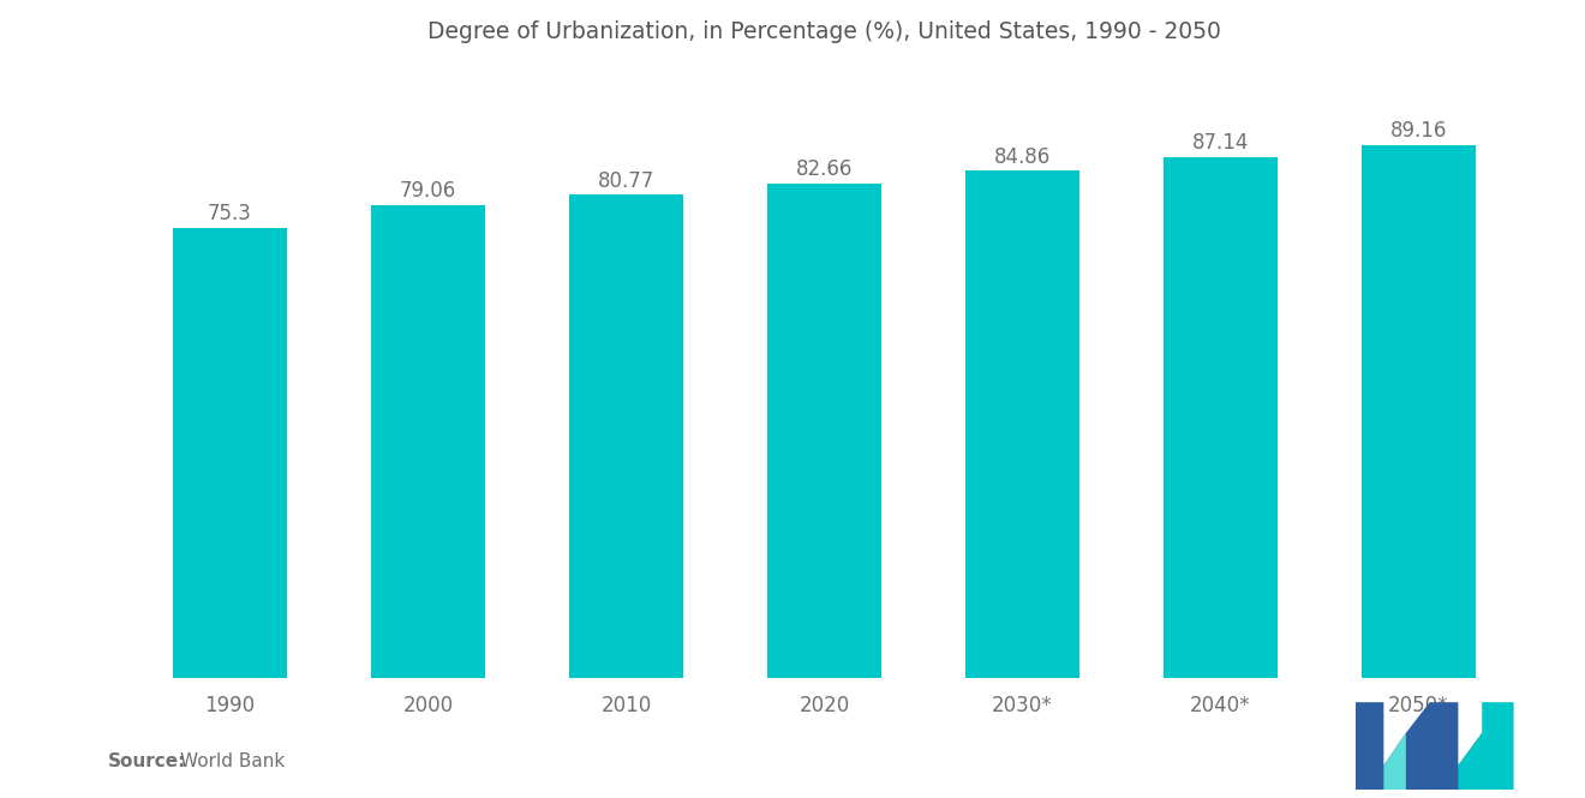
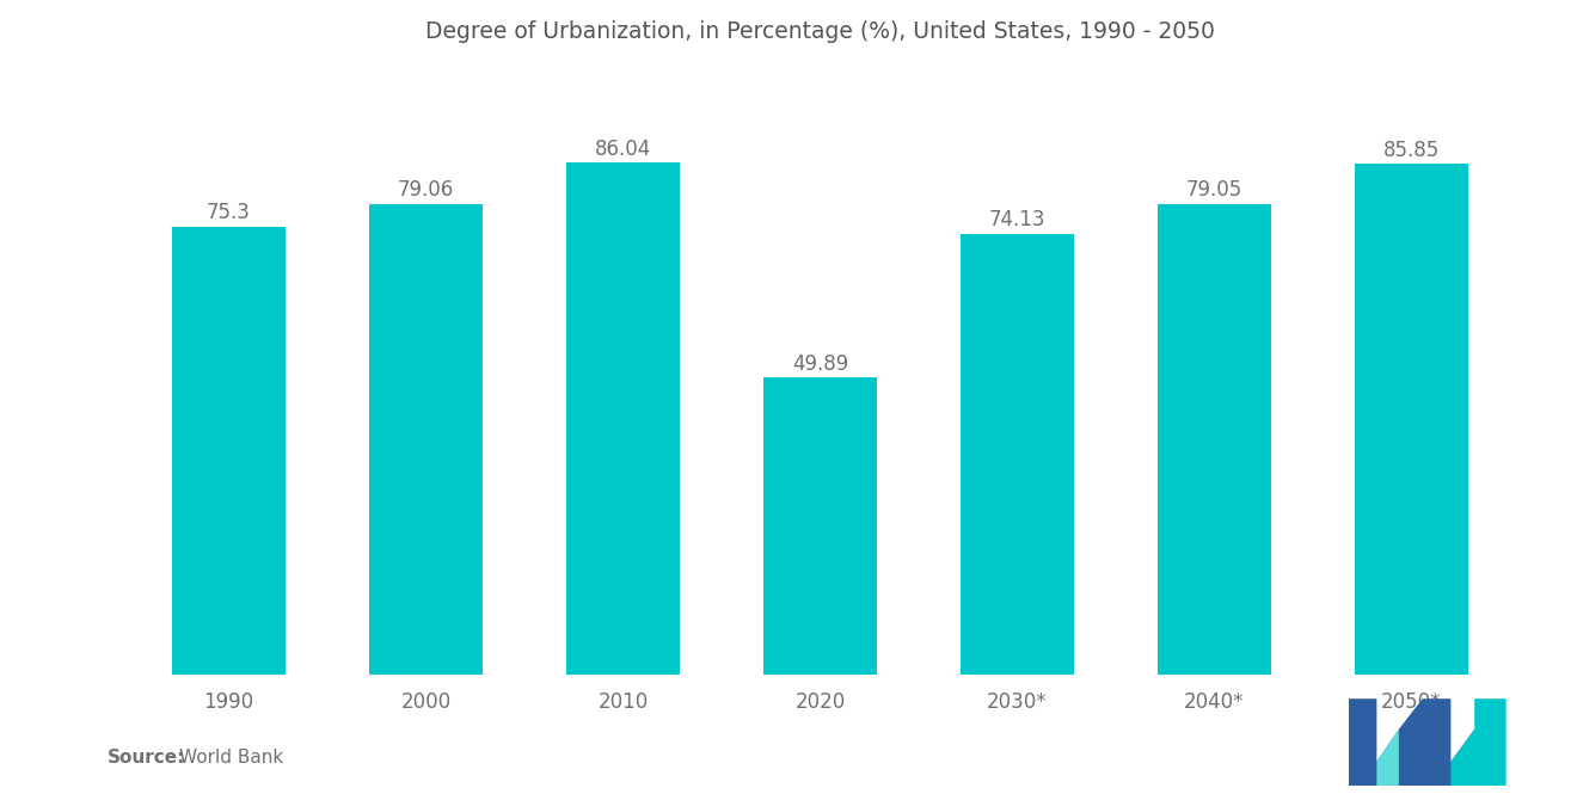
2010: 80.77 -> 86.04
2020: 82.66 -> 49.89
2030*: 84.86 -> 74.13
2040*: 87.14 -> 79.05
2050*: 89.16 -> 85.85
